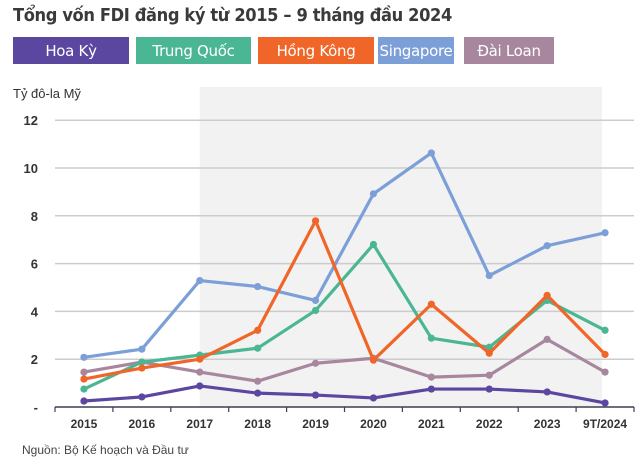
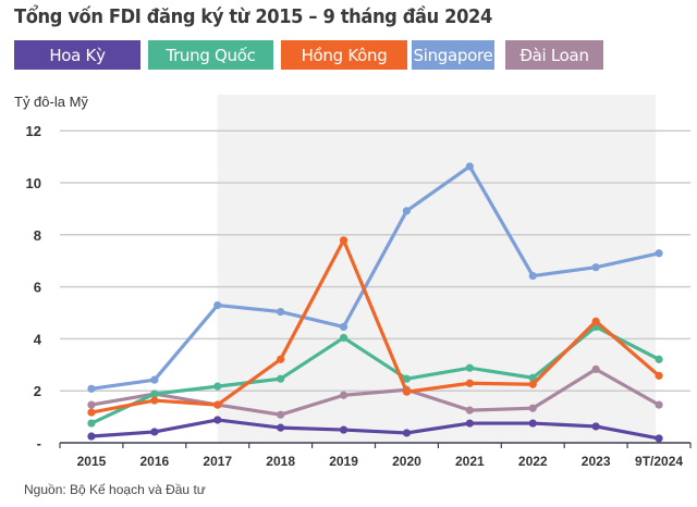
Hồng Kông/2017: 2.0 -> 1.5
Trung Quốc/2020: 6.8 -> 2.5
Hồng Kông/2021: 4.3 -> 2.3
Singapore/2022: 5.5 -> 6.4
Hồng Kông/9T/2024: 2.2 -> 2.6
